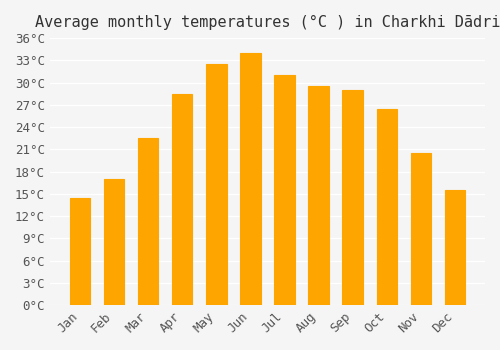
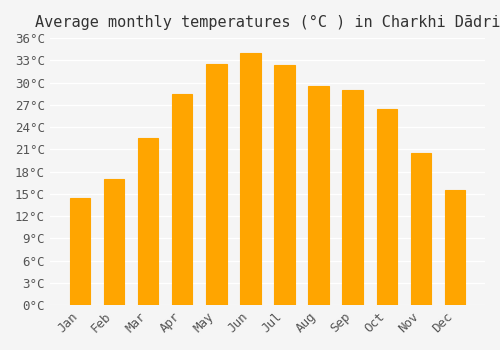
Jul: 31.0°C -> 32.4°C
